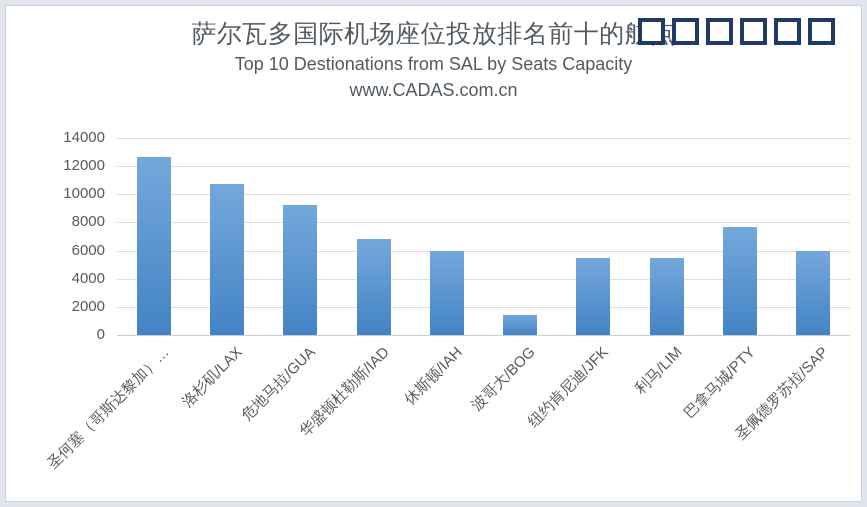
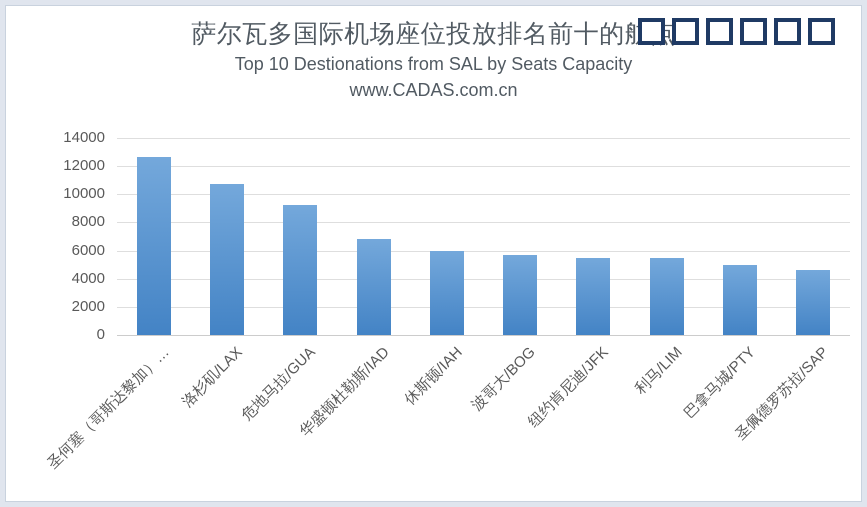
波哥大/BOG: 1400 -> 5700
巴拿马城/PTY: 7700 -> 5000
圣佩德罗苏拉/SAP: 6000 -> 4600
